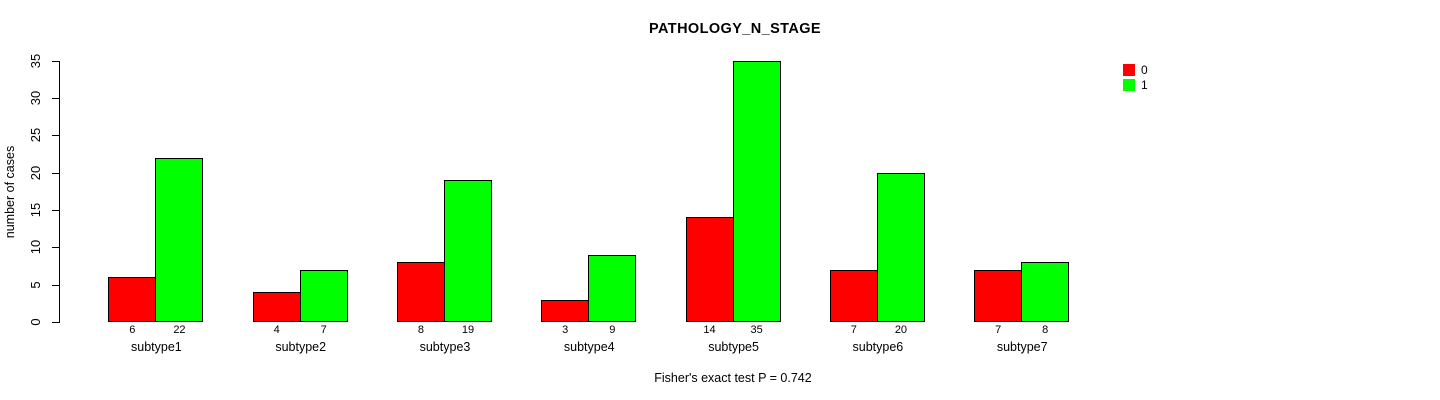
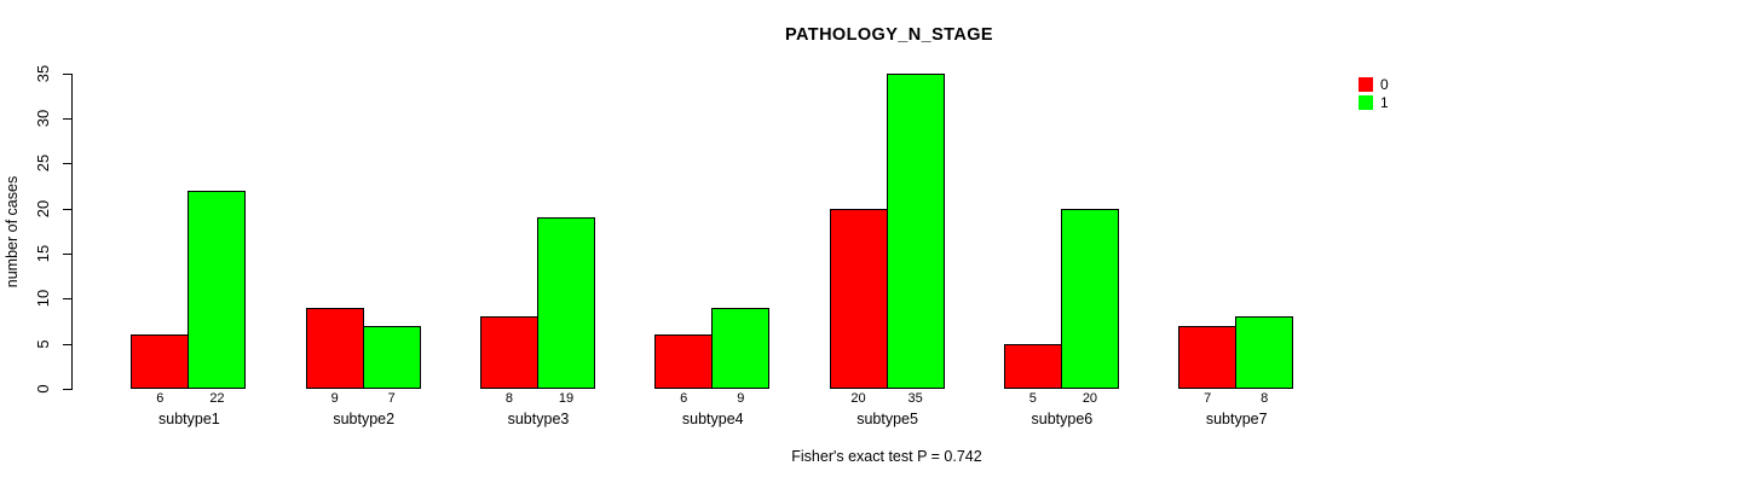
0/subtype2: 4 -> 9
0/subtype4: 3 -> 6
0/subtype5: 14 -> 20
0/subtype6: 7 -> 5
